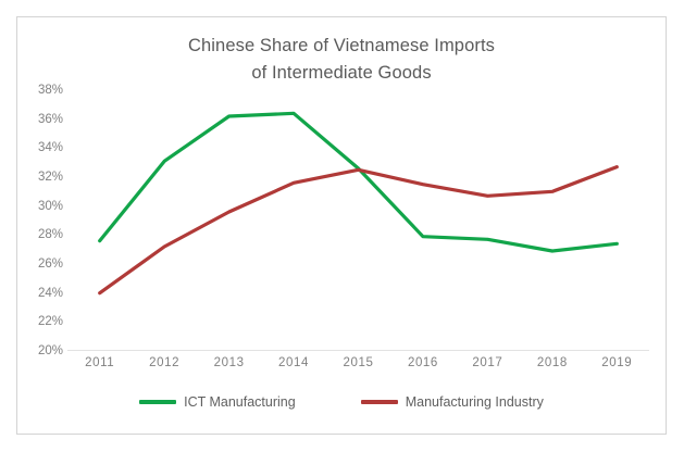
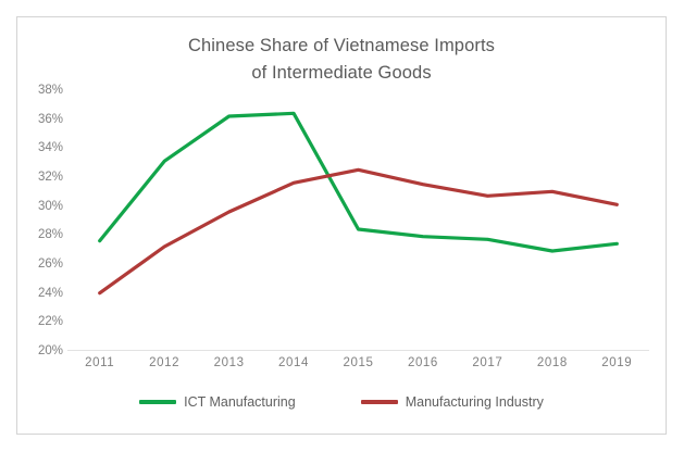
ICT Manufacturing/2015: 32.6% -> 28.4%
Manufacturing Industry/2019: 32.7% -> 30.1%
